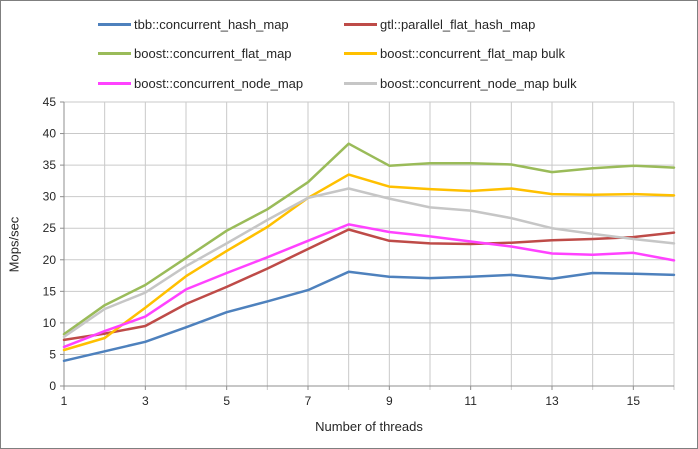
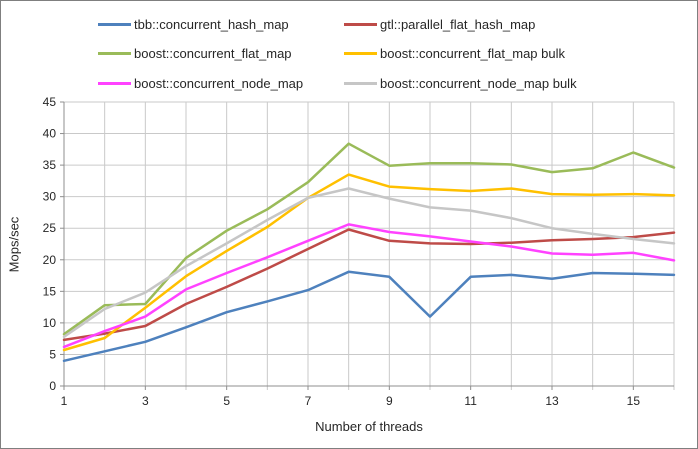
boost::concurrent_flat_map/3: 16 -> 13
tbb::concurrent_hash_map/10: 17 -> 11
boost::concurrent_flat_map/15: 35 -> 37
